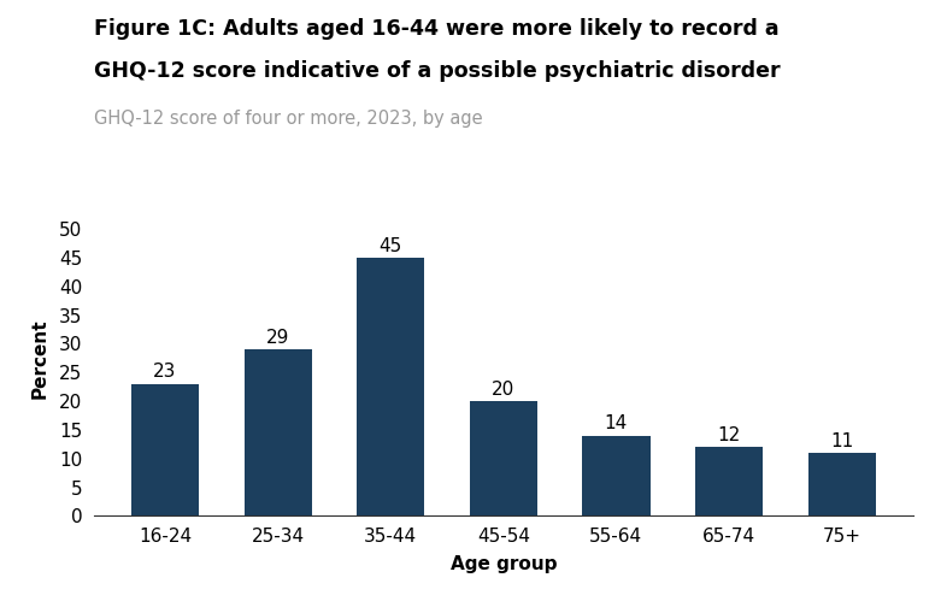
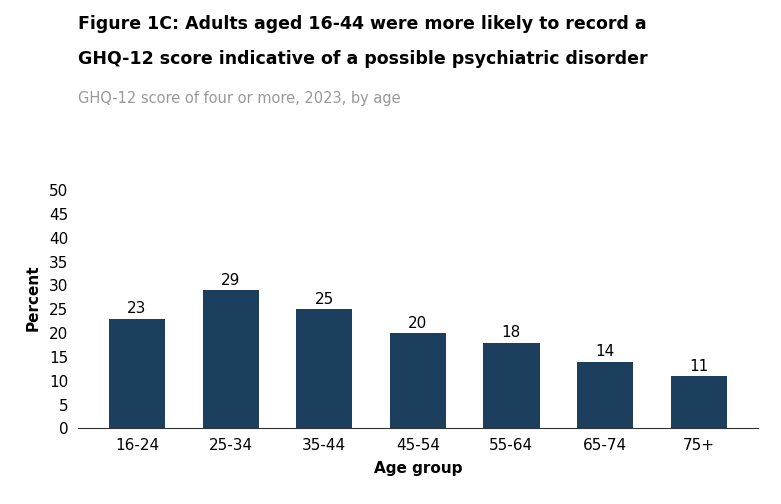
35-44: 45 -> 25
55-64: 14 -> 18
65-74: 12 -> 14
